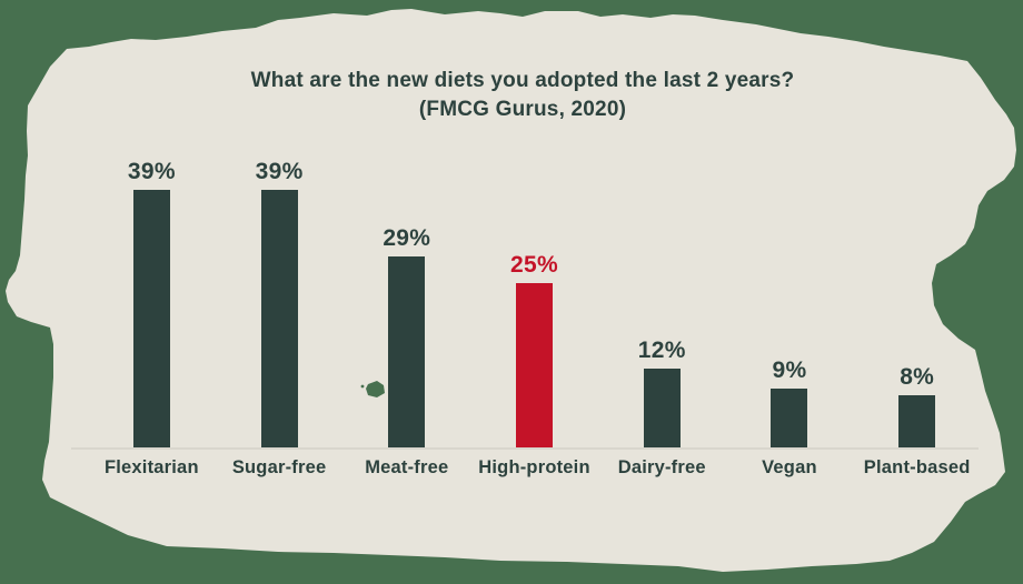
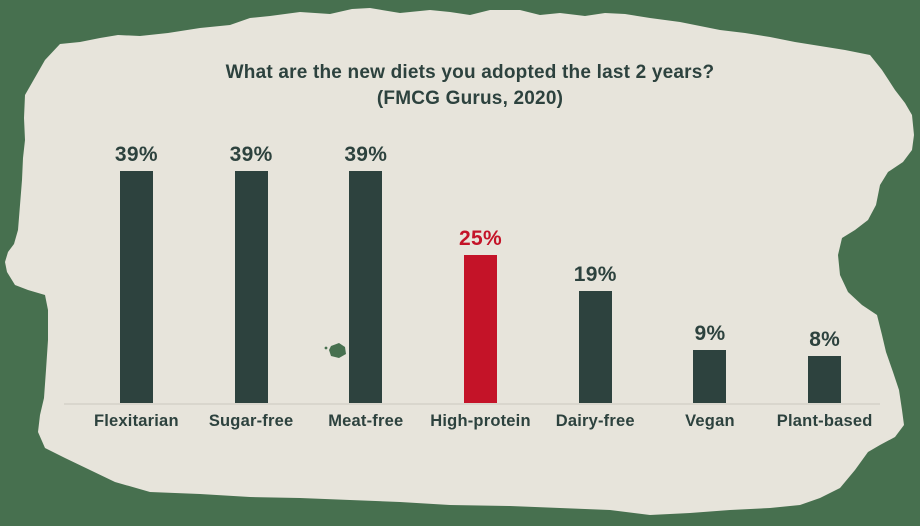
Meat-free: 29% -> 39%
Dairy-free: 12% -> 19%
